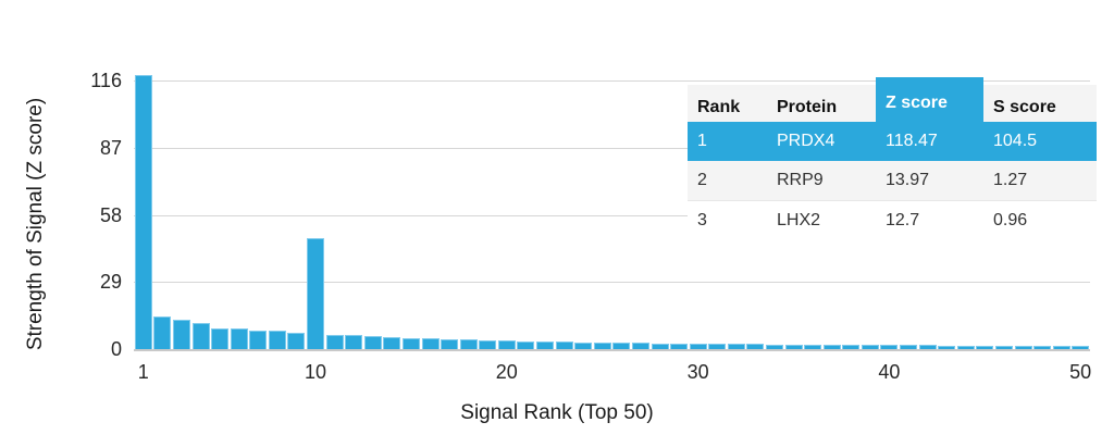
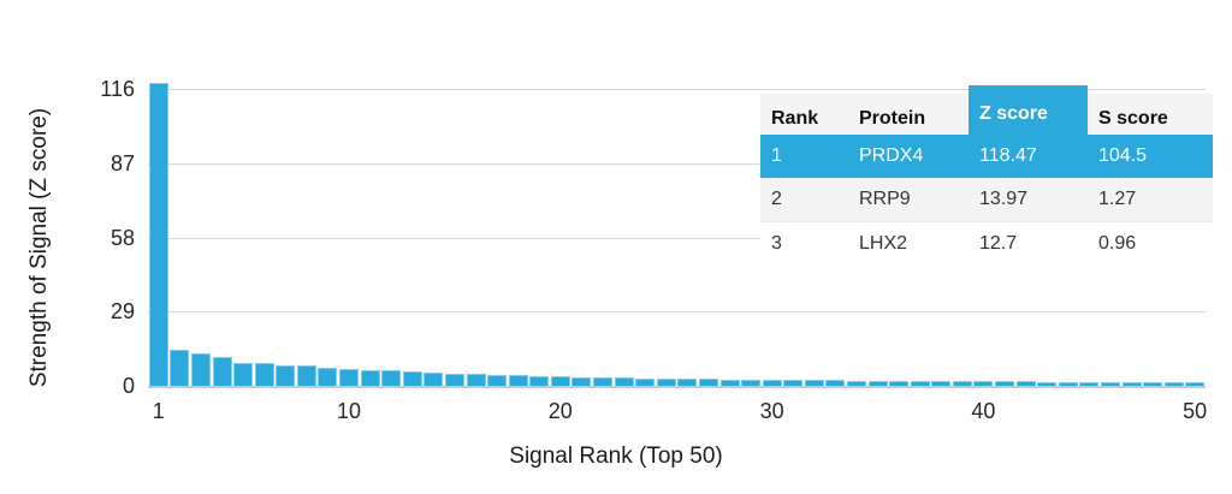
10: 48 -> 7
